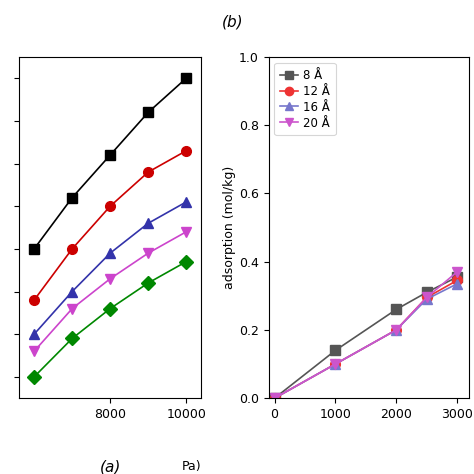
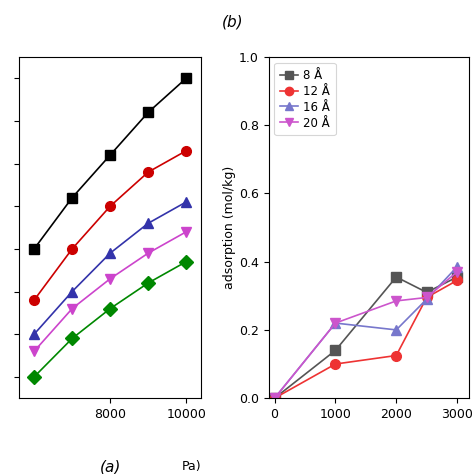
16 Å/1000: 0.100 -> 0.220
20 Å/1000: 0.100 -> 0.220
8 Å/2000: 0.260 -> 0.355
12 Å/2000: 0.200 -> 0.125
20 Å/2000: 0.200 -> 0.285
16 Å/3000: 0.335 -> 0.385
